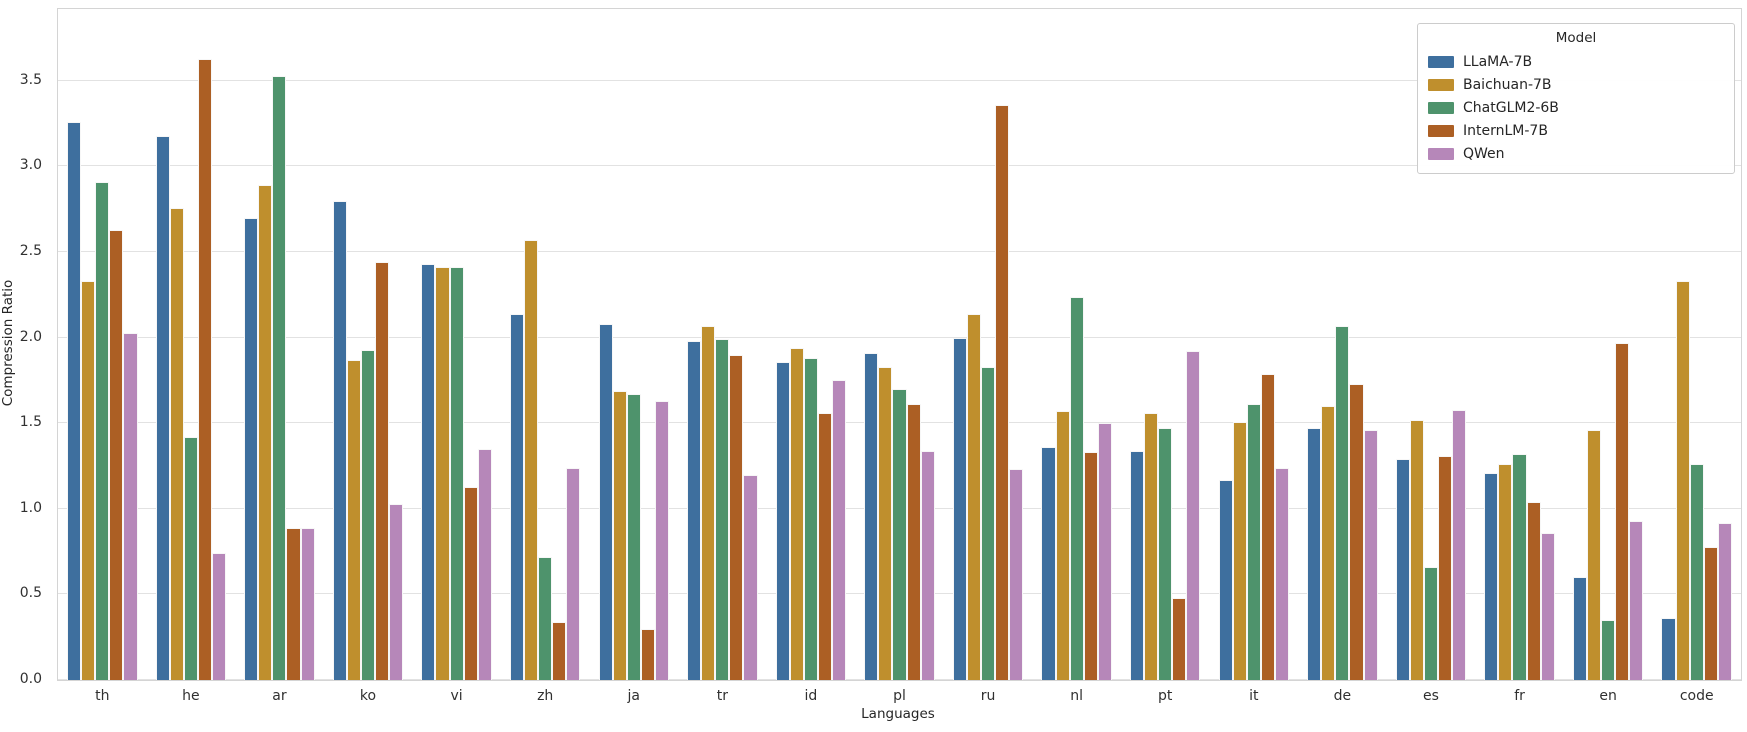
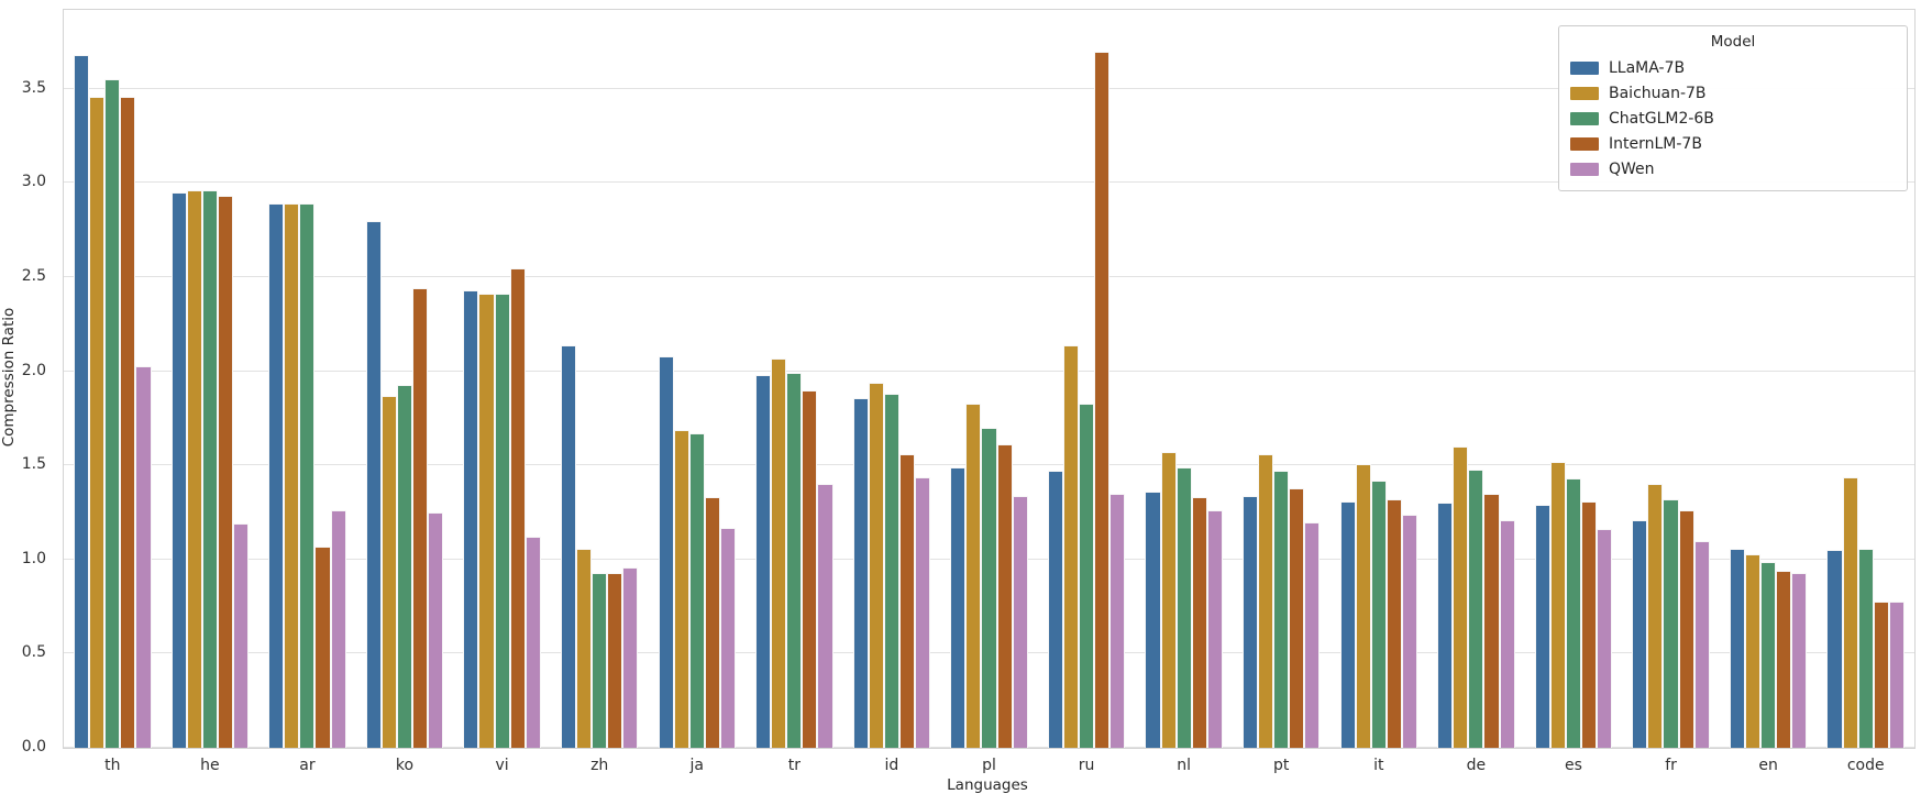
LLaMA-7B/th: 3.26 -> 3.68
Baichuan-7B/th: 2.33 -> 3.46
ChatGLM2-6B/th: 2.91 -> 3.55
InternLM-7B/th: 2.63 -> 3.46
LLaMA-7B/he: 3.18 -> 2.95
Baichuan-7B/he: 2.76 -> 2.96
ChatGLM2-6B/he: 1.42 -> 2.96
InternLM-7B/he: 3.63 -> 2.93
QWen/he: 0.74 -> 1.19
LLaMA-7B/ar: 2.70 -> 2.89
ChatGLM2-6B/ar: 3.53 -> 2.89
InternLM-7B/ar: 0.89 -> 1.07
QWen/ar: 0.89 -> 1.26
QWen/ko: 1.03 -> 1.25
InternLM-7B/vi: 1.13 -> 2.55
QWen/vi: 1.35 -> 1.12
Baichuan-7B/zh: 2.57 -> 1.06
ChatGLM2-6B/zh: 0.72 -> 0.93
InternLM-7B/zh: 0.34 -> 0.93
QWen/zh: 1.24 -> 0.96
InternLM-7B/ja: 0.30 -> 1.33
QWen/ja: 1.63 -> 1.17
QWen/tr: 1.20 -> 1.40
QWen/id: 1.75 -> 1.44
LLaMA-7B/pl: 1.91 -> 1.49
LLaMA-7B/ru: 2.00 -> 1.47
InternLM-7B/ru: 3.36 -> 3.70
QWen/ru: 1.23 -> 1.35
ChatGLM2-6B/nl: 2.24 -> 1.49
QWen/nl: 1.50 -> 1.26
InternLM-7B/pt: 0.48 -> 1.38
QWen/pt: 1.92 -> 1.20
LLaMA-7B/it: 1.17 -> 1.31
ChatGLM2-6B/it: 1.61 -> 1.42
InternLM-7B/it: 1.79 -> 1.32
LLaMA-7B/de: 1.47 -> 1.30
ChatGLM2-6B/de: 2.07 -> 1.48
InternLM-7B/de: 1.73 -> 1.35
QWen/de: 1.46 -> 1.21
ChatGLM2-6B/es: 0.66 -> 1.43
QWen/es: 1.58 -> 1.16
Baichuan-7B/fr: 1.26 -> 1.40
InternLM-7B/fr: 1.04 -> 1.26
QWen/fr: 0.86 -> 1.10
LLaMA-7B/en: 0.60 -> 1.06
Baichuan-7B/en: 1.46 -> 1.03
ChatGLM2-6B/en: 0.35 -> 0.99
InternLM-7B/en: 1.97 -> 0.94
LLaMA-7B/code: 0.36 -> 1.05
Baichuan-7B/code: 2.33 -> 1.44
ChatGLM2-6B/code: 1.26 -> 1.06
QWen/code: 0.92 -> 0.78
